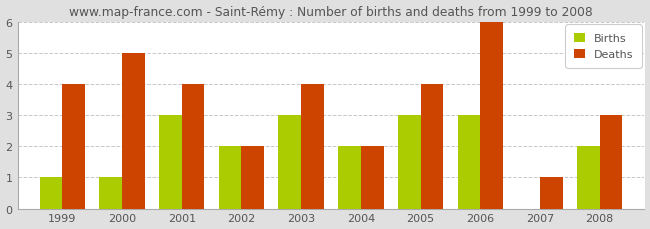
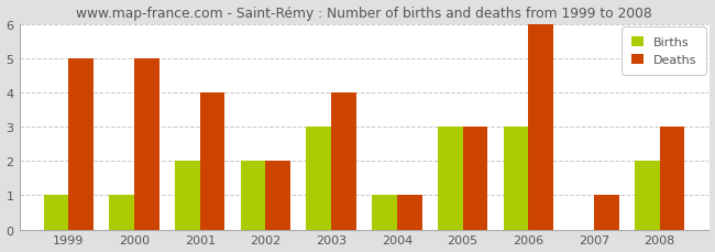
Deaths/1999: 4 -> 5
Births/2001: 3 -> 2
Births/2004: 2 -> 1
Deaths/2004: 2 -> 1
Deaths/2005: 4 -> 3
